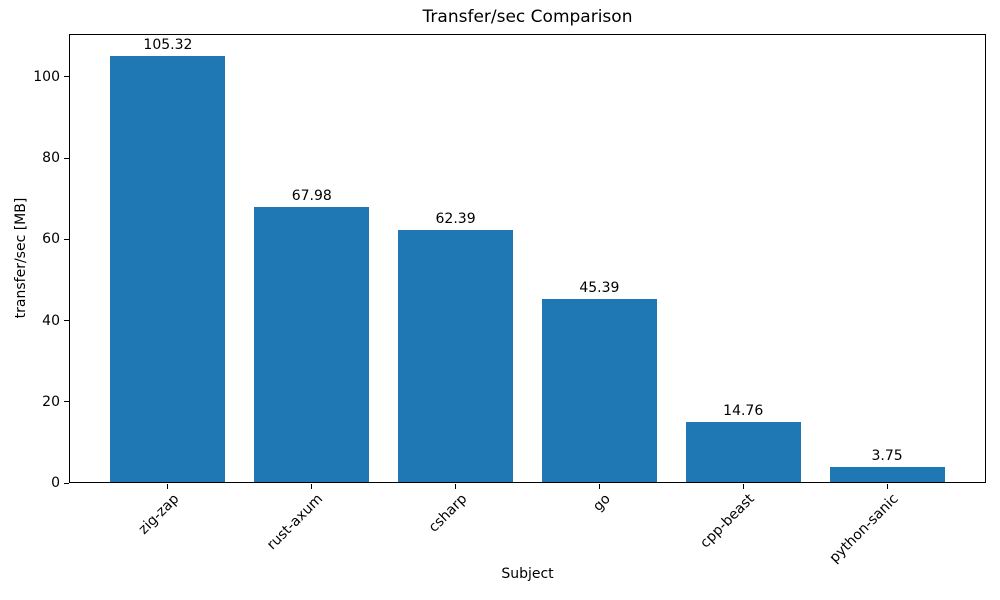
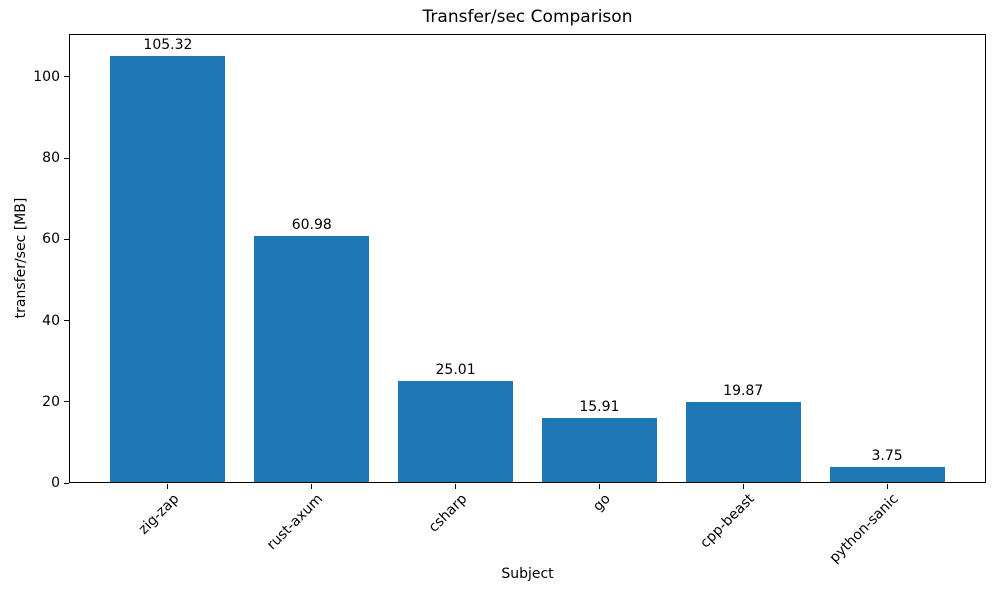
rust-axum: 67.98 -> 60.98
csharp: 62.39 -> 25.01
go: 45.39 -> 15.91
cpp-beast: 14.76 -> 19.87
